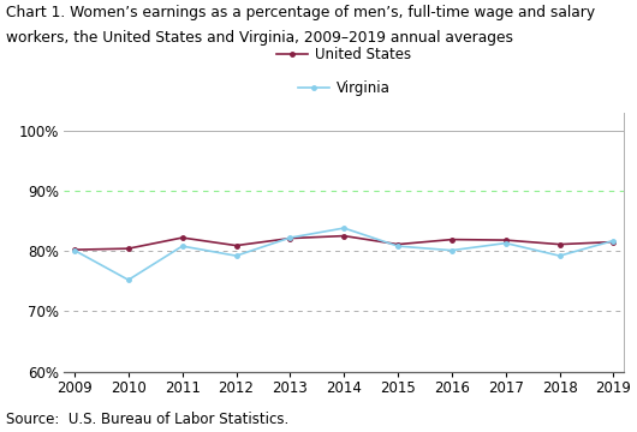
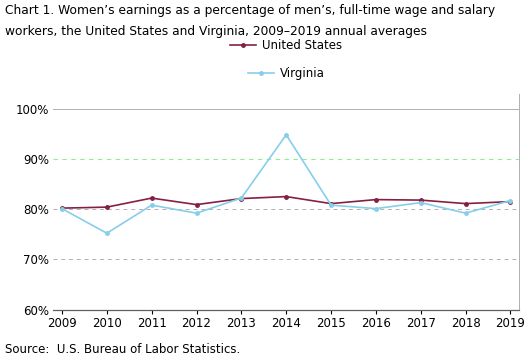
Virginia/2014: 83.8% -> 94.8%
